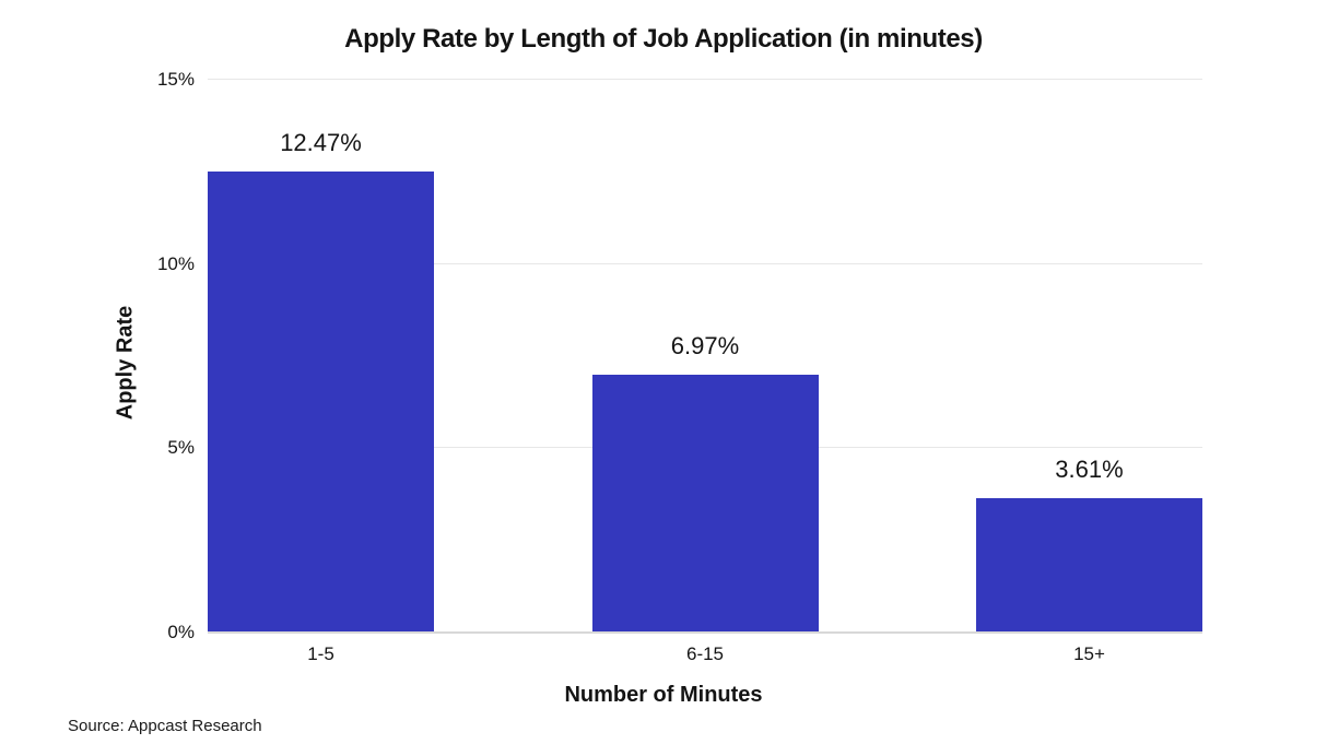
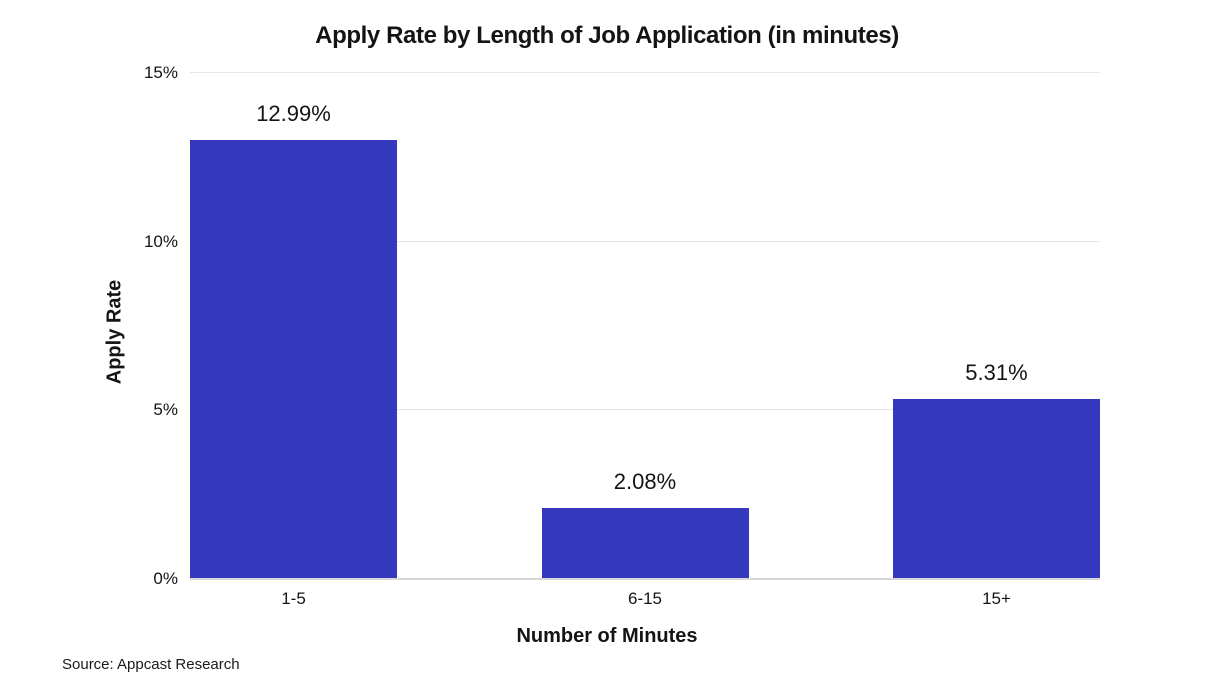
1-5: 12.47% -> 12.99%
6-15: 6.97% -> 2.08%
15+: 3.61% -> 5.31%
